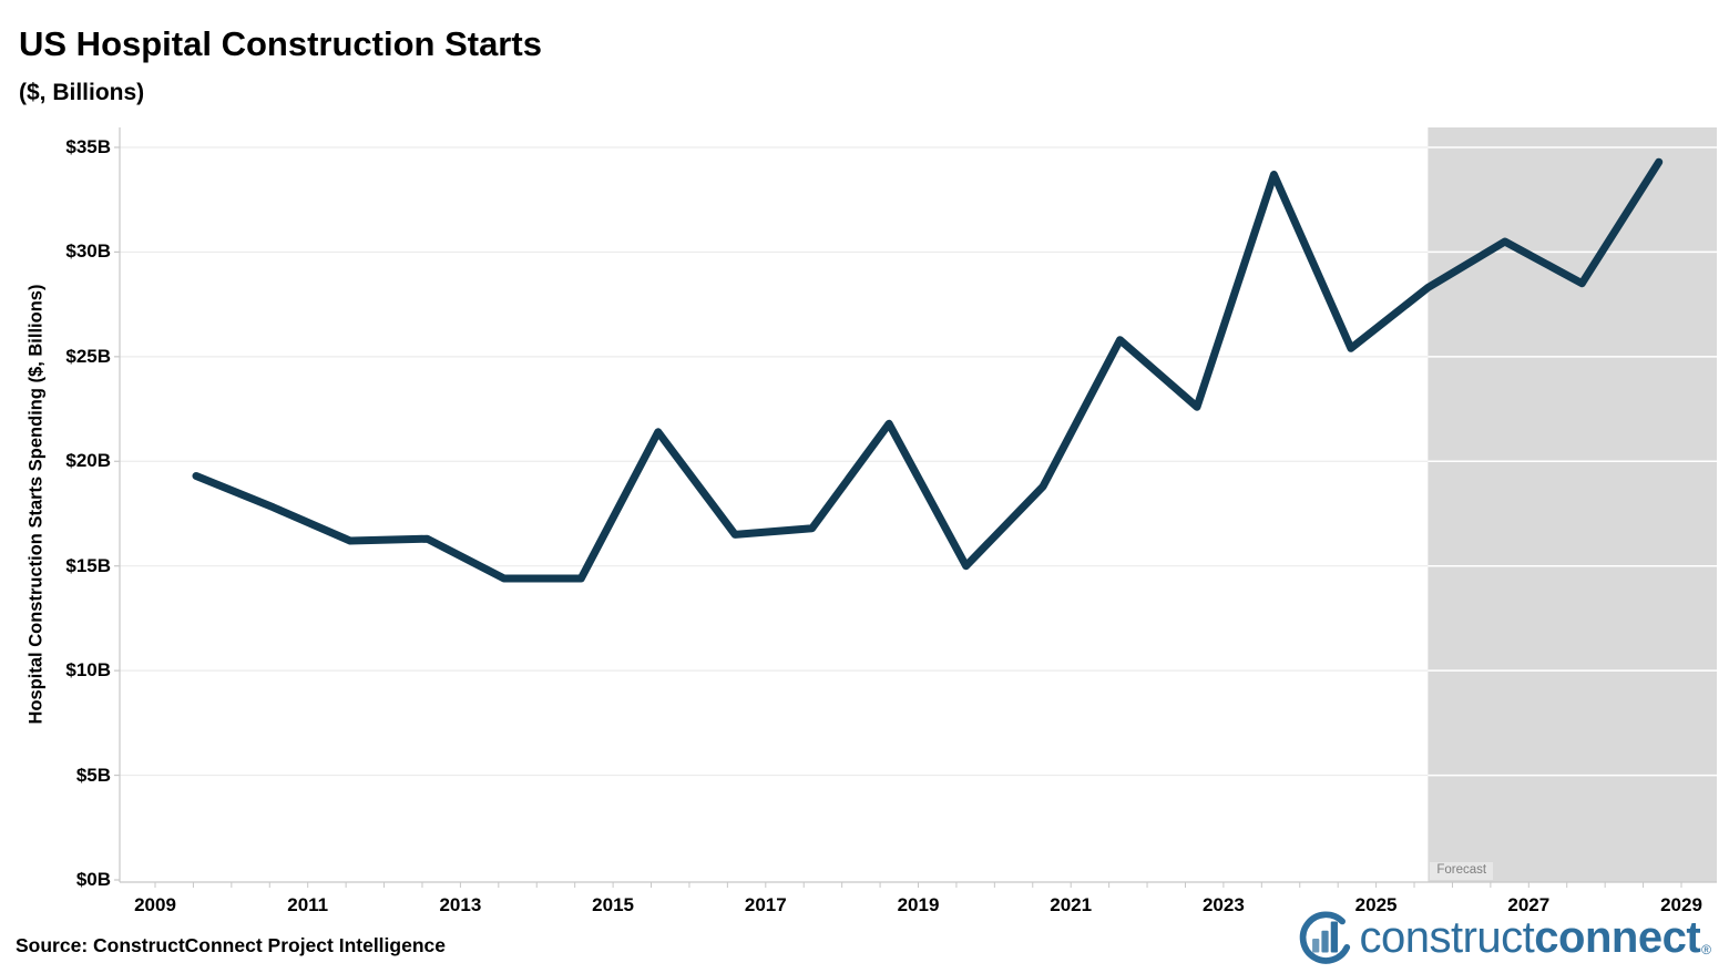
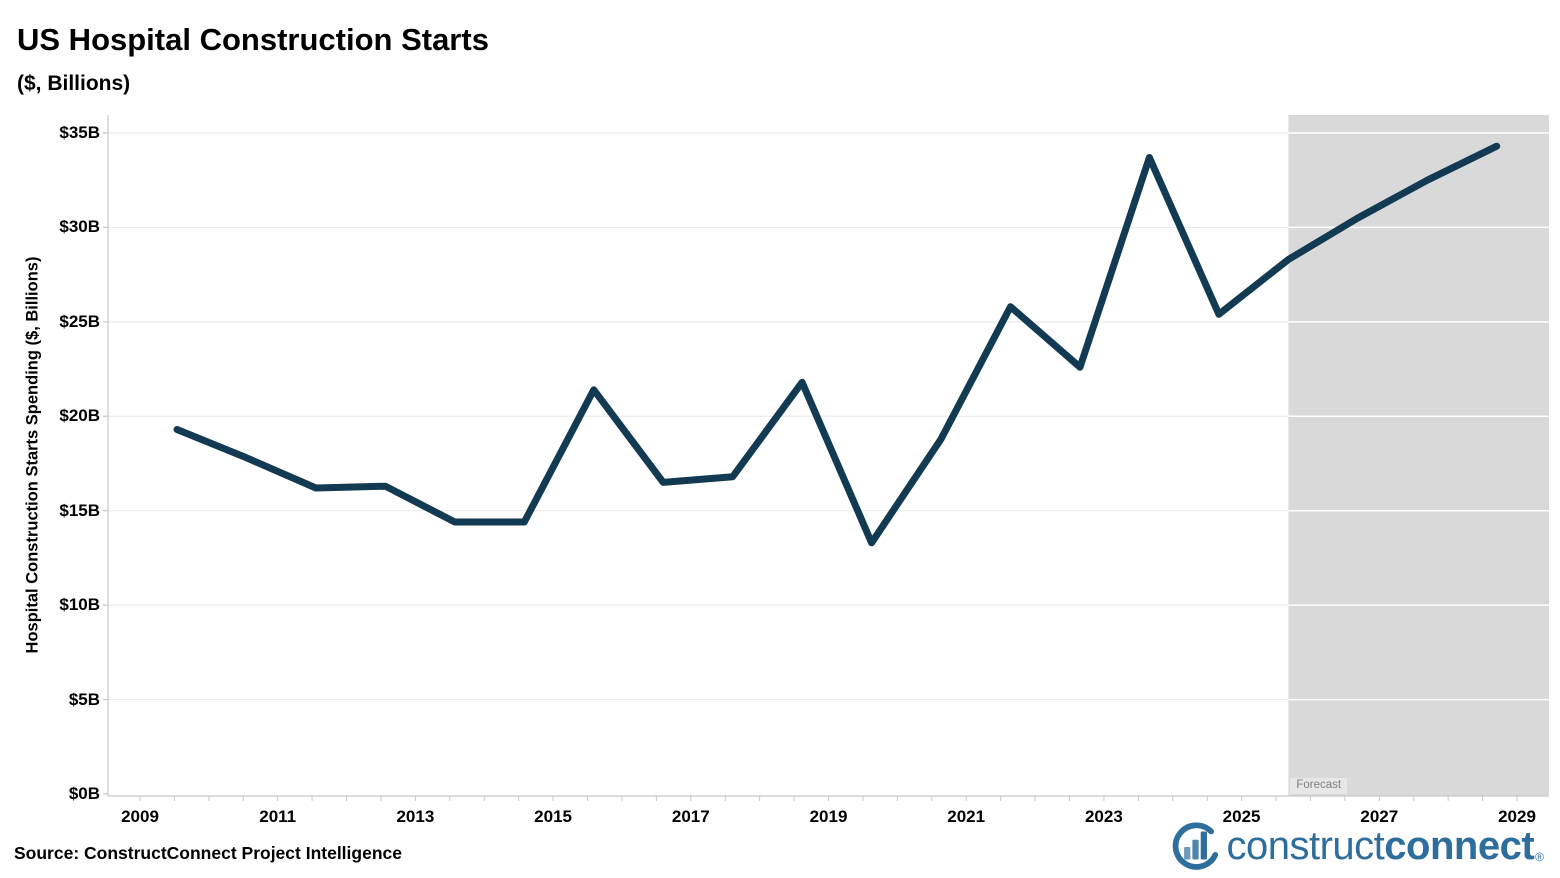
2019: $15.0B -> $13.3B
2027: $28.5B -> $32.5B
